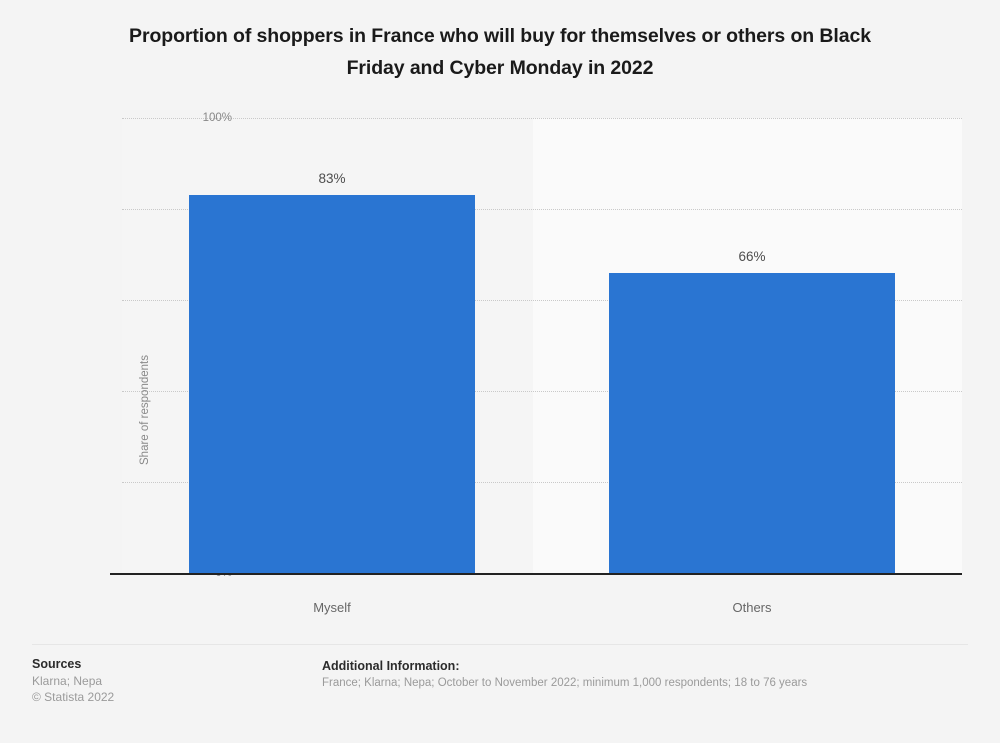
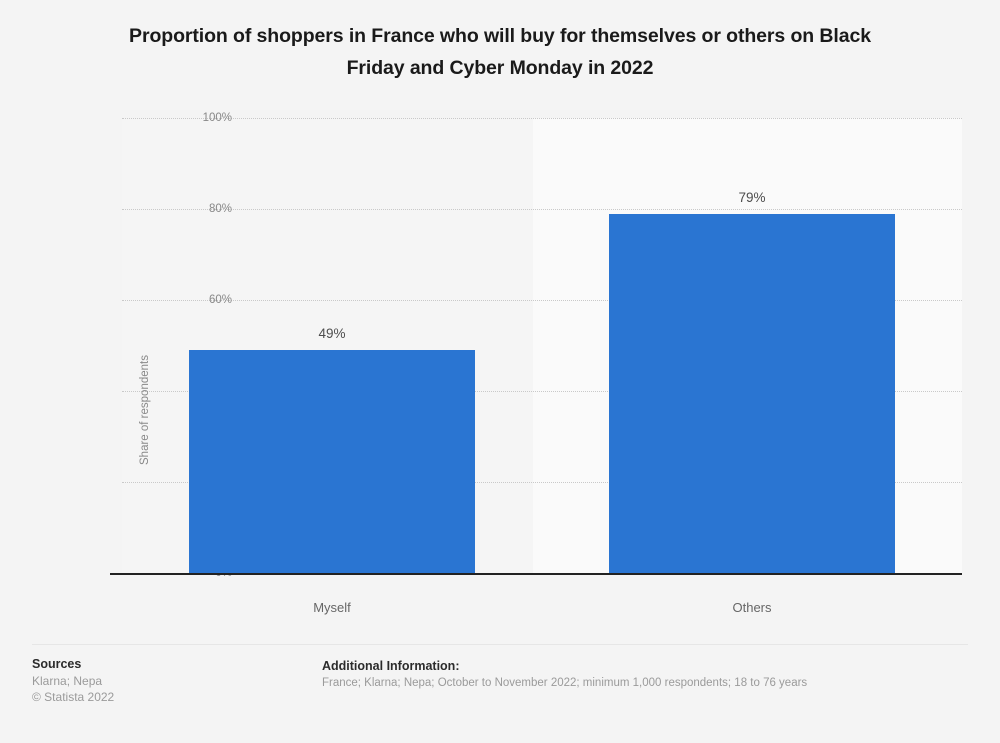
Myself: 83% -> 49%
Others: 66% -> 79%
